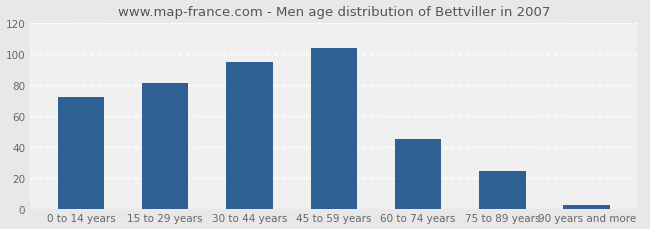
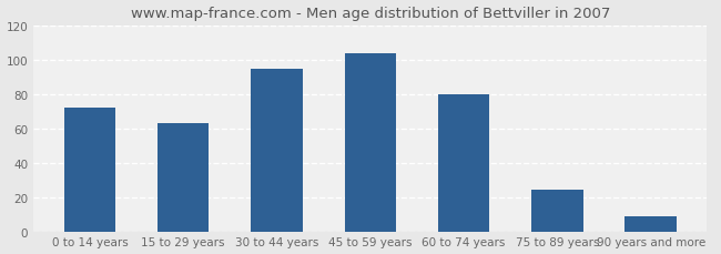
15 to 29 years: 81 -> 63
60 to 74 years: 45 -> 80
90 years and more: 2 -> 9
